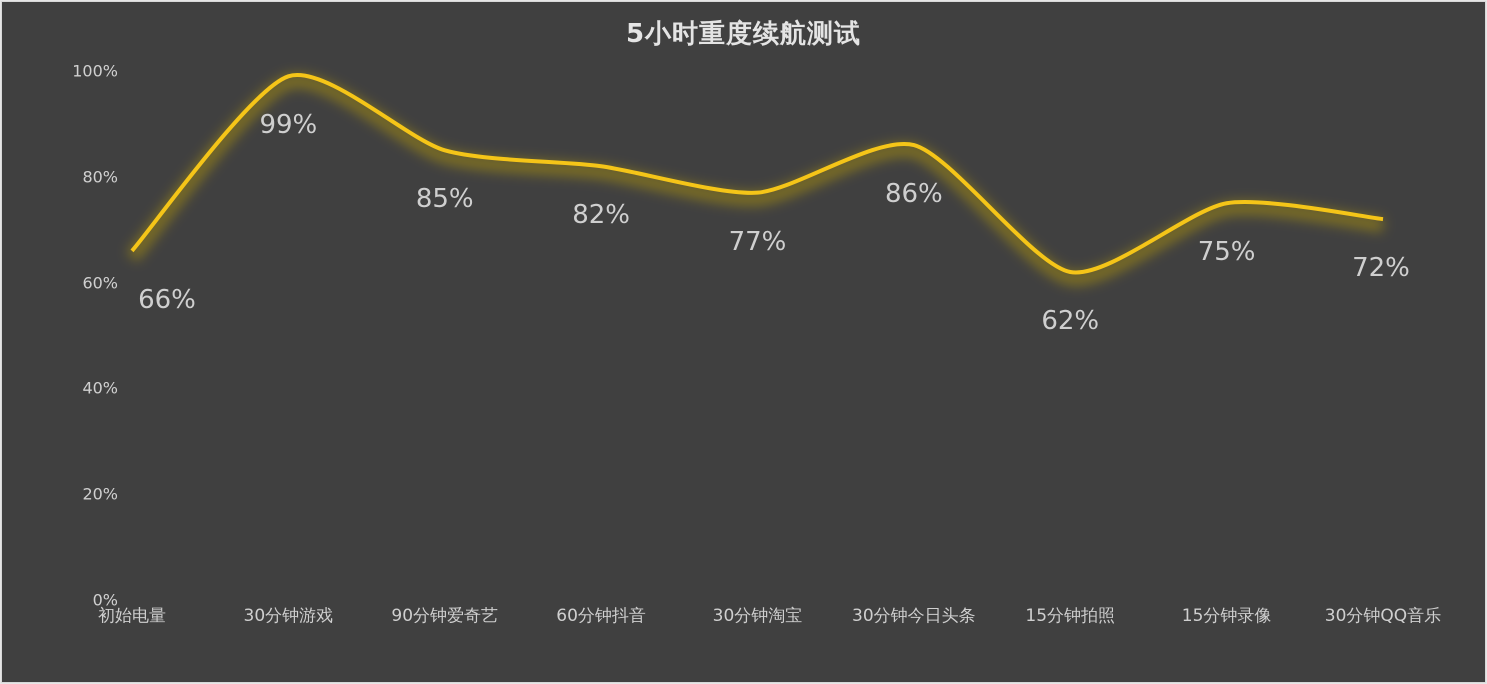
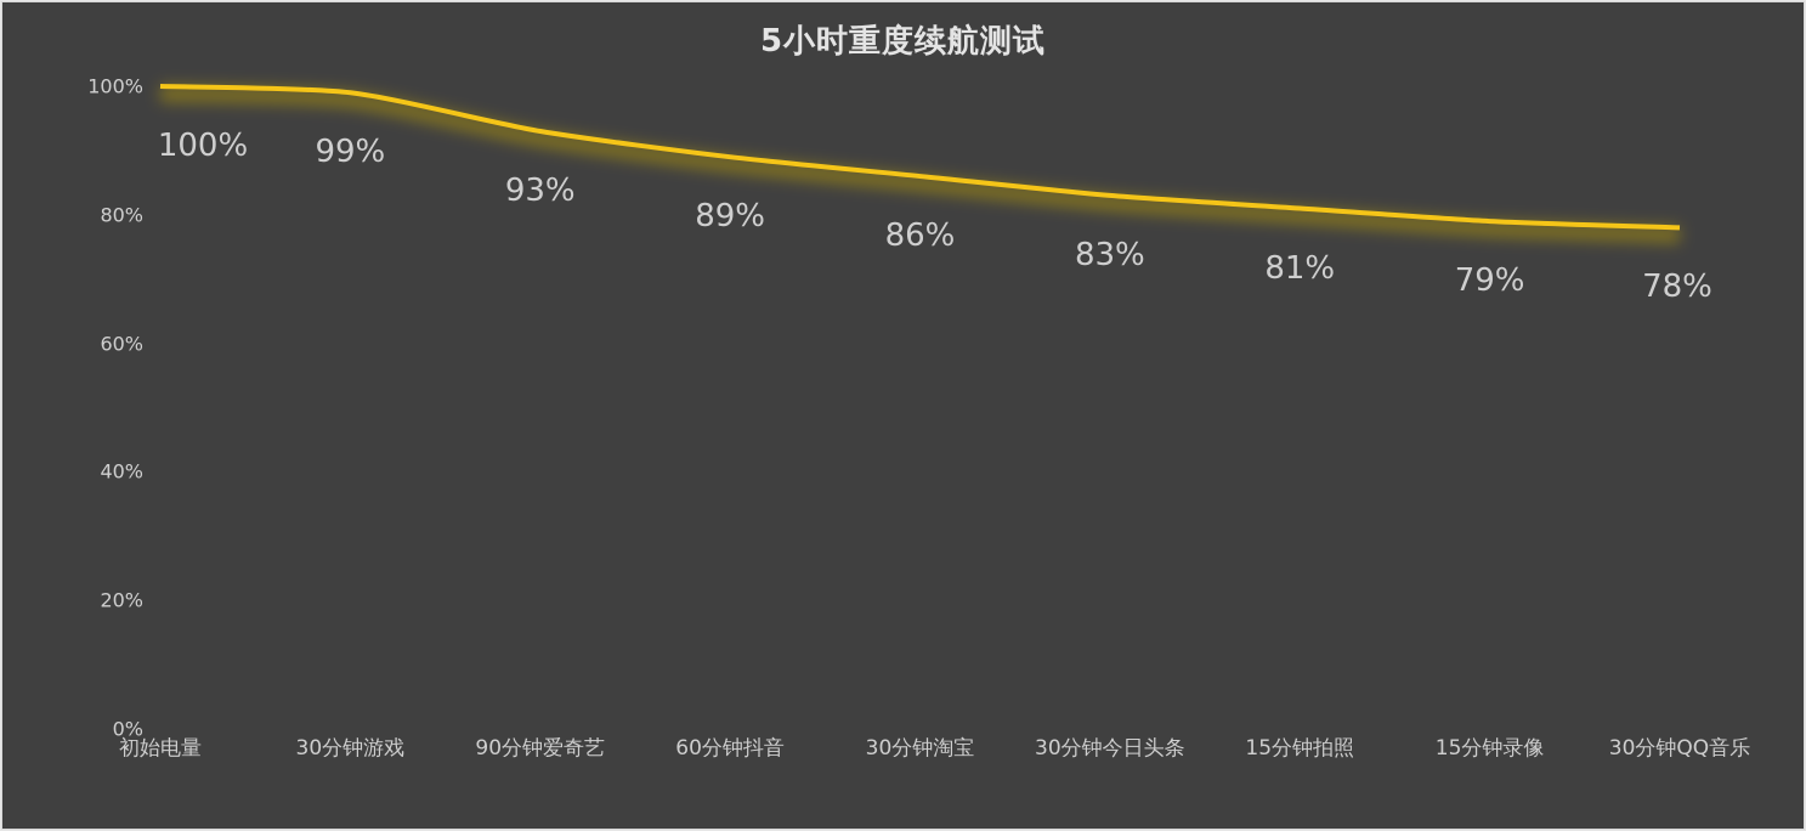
初始电量: 66% -> 100%
90分钟爱奇艺: 85% -> 93%
60分钟抖音: 82% -> 89%
30分钟淘宝: 77% -> 86%
30分钟今日头条: 86% -> 83%
15分钟拍照: 62% -> 81%
15分钟录像: 75% -> 79%
30分钟QQ音乐: 72% -> 78%
